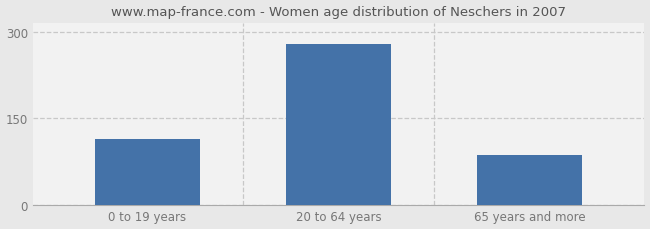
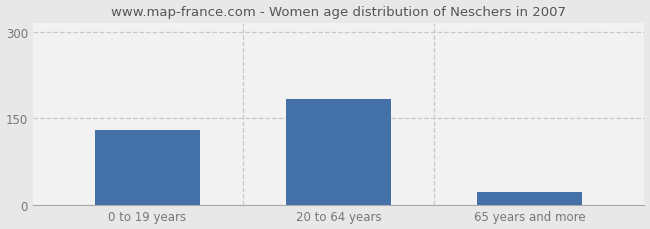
0 to 19 years: 114 -> 130
20 to 64 years: 278 -> 183
65 years and more: 86 -> 22
